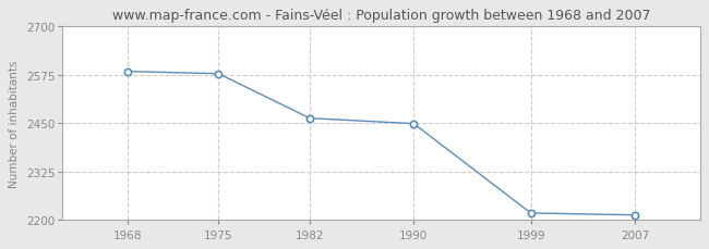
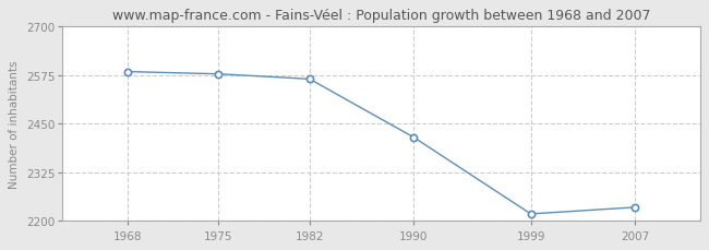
1982: 2463 -> 2565
1990: 2449 -> 2415
2007: 2213 -> 2235
